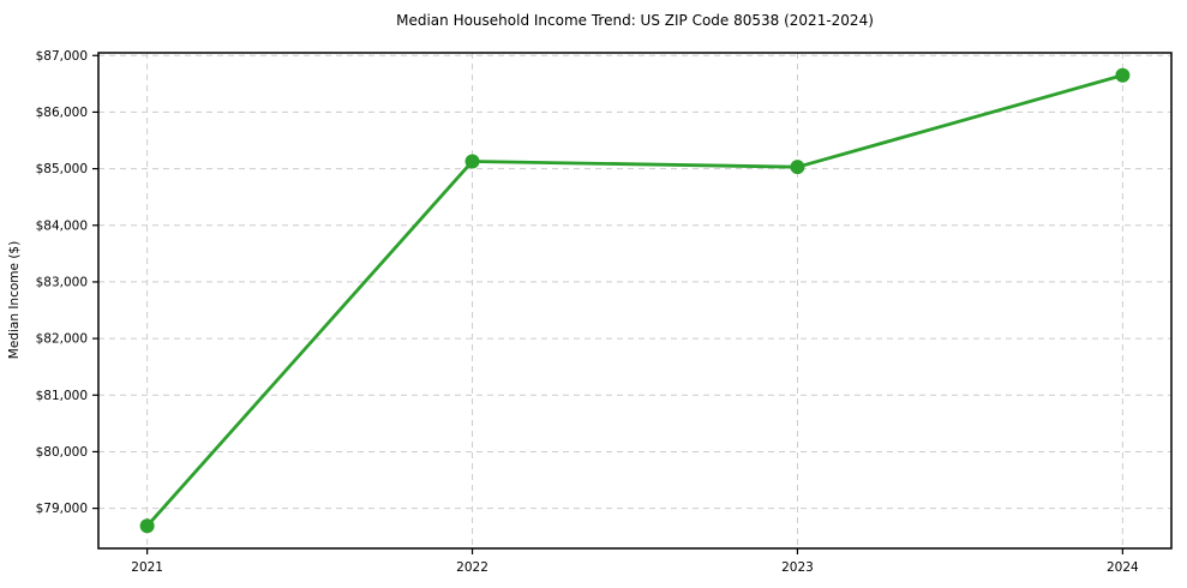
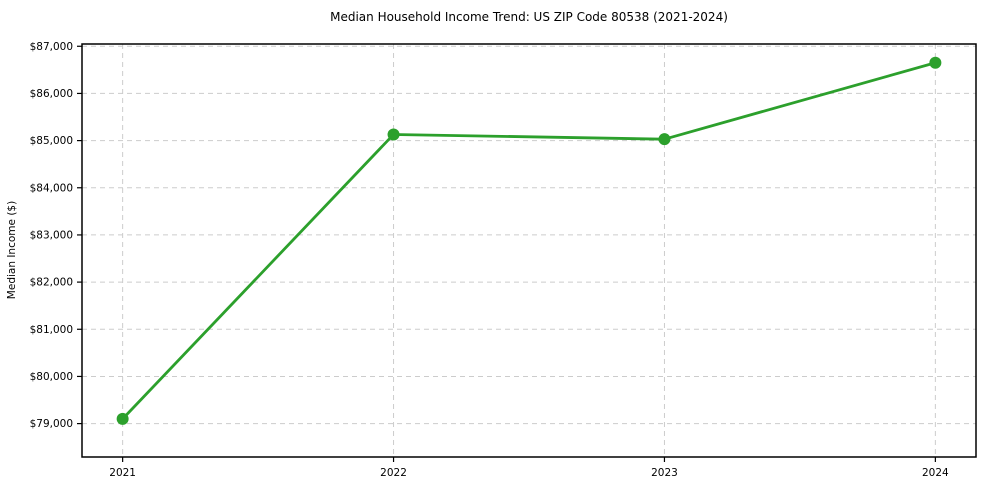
2021: $78700 -> $79100
